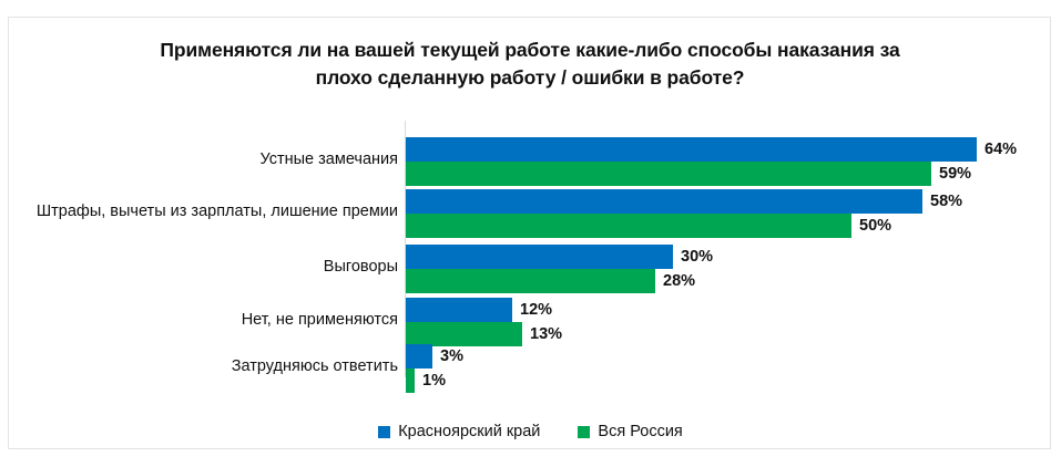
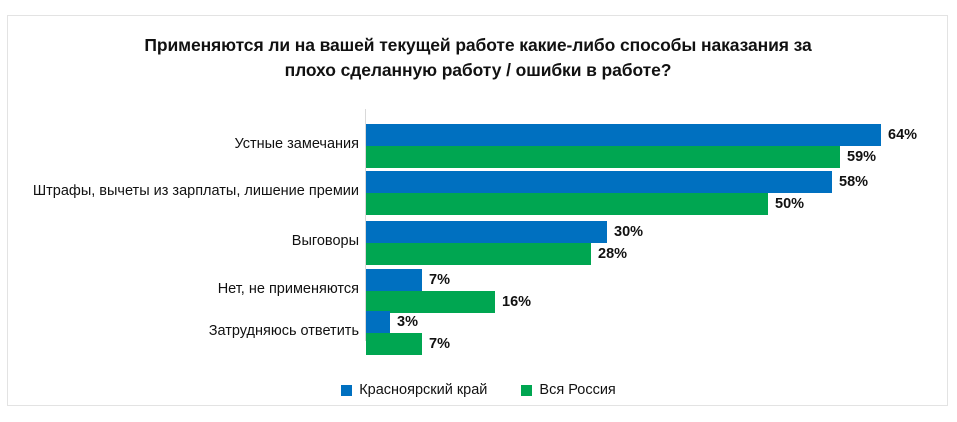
Красноярский край/Нет, не применяются: 12% -> 7%
Вся Россия/Нет, не применяются: 13% -> 16%
Вся Россия/Затрудняюсь ответить: 1% -> 7%
